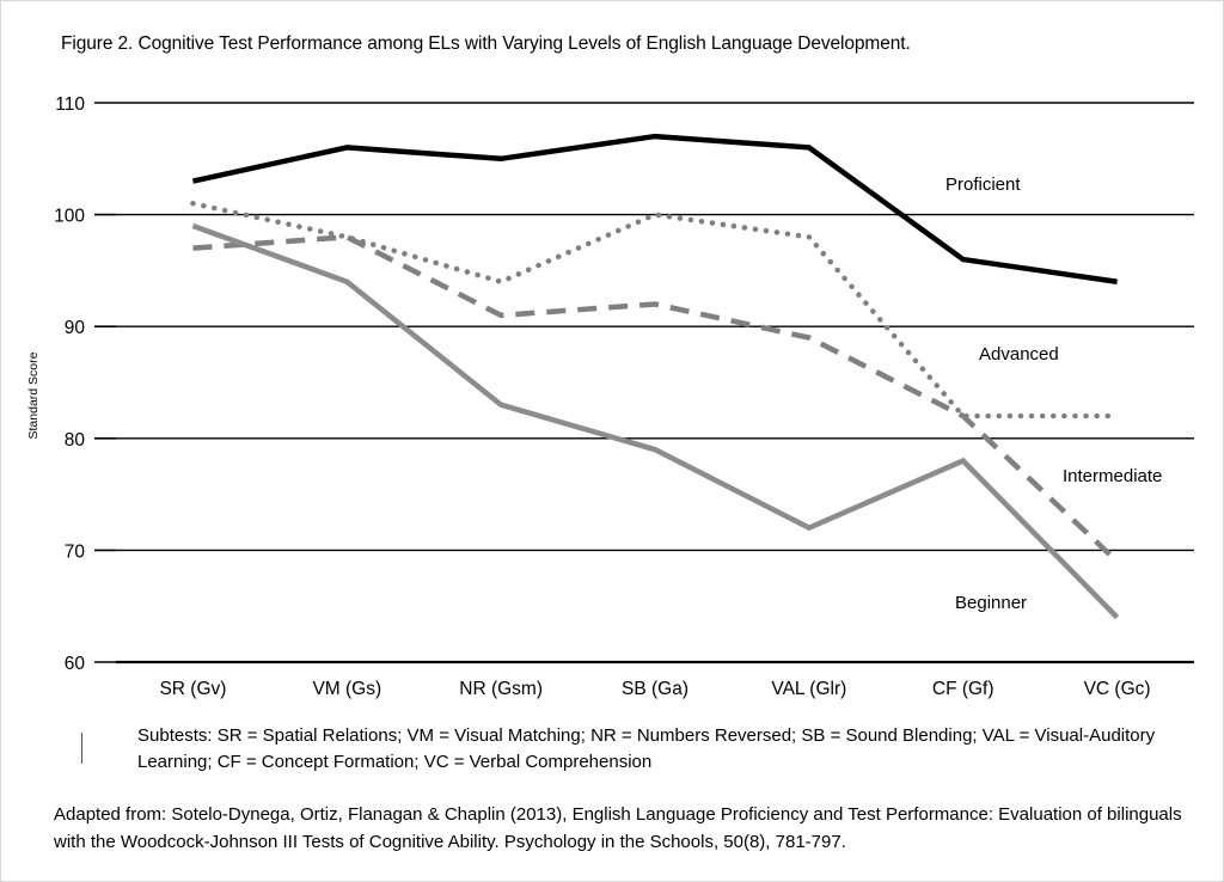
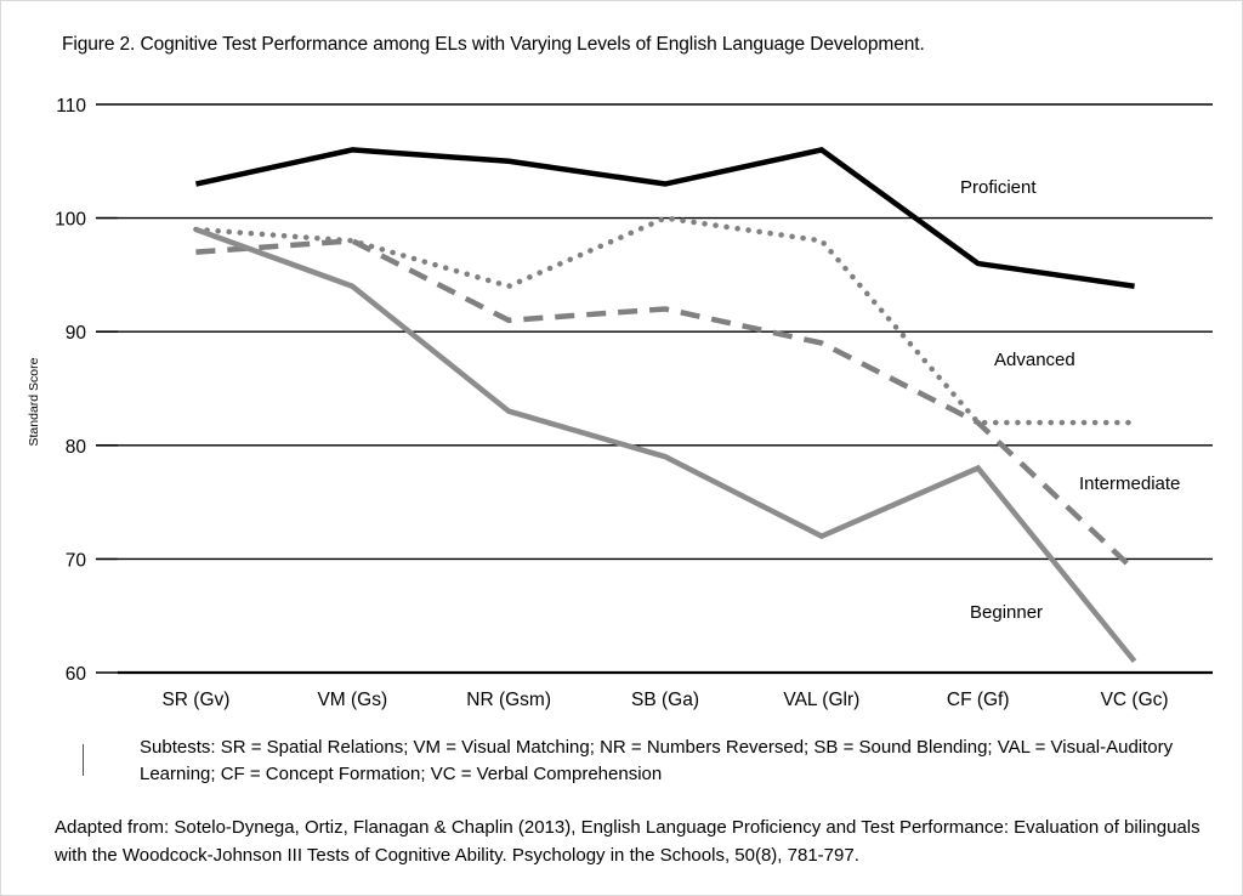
Advanced/SR (Gv): 101 -> 99
Proficient/SB (Ga): 107 -> 103
Beginner/VC (Gc): 64 -> 61
